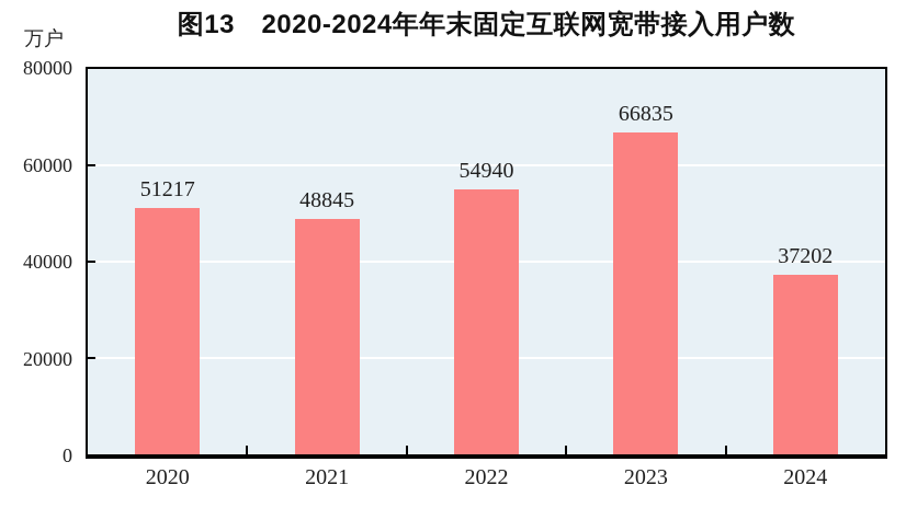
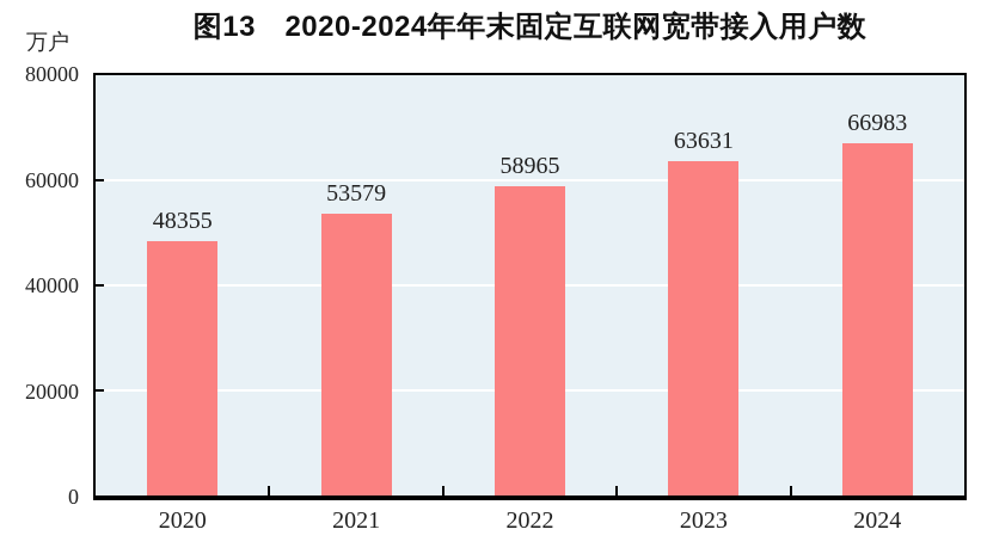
2020: 51217 -> 48355
2021: 48845 -> 53579
2022: 54940 -> 58965
2023: 66835 -> 63631
2024: 37202 -> 66983
